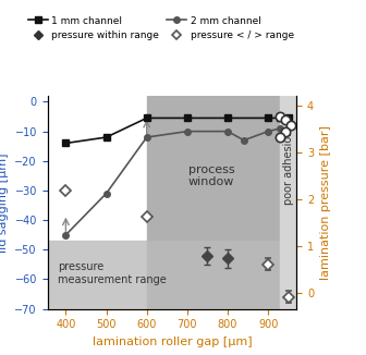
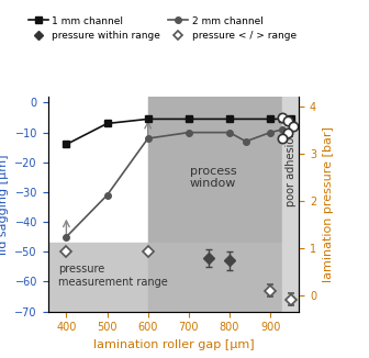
pressure < / > range/400: -30 -> -50
1 mm channel/500: -12.0 -> -7.0
pressure < / > range/600: -39 -> -50
pressure < / > range/900: -55 -> -63
